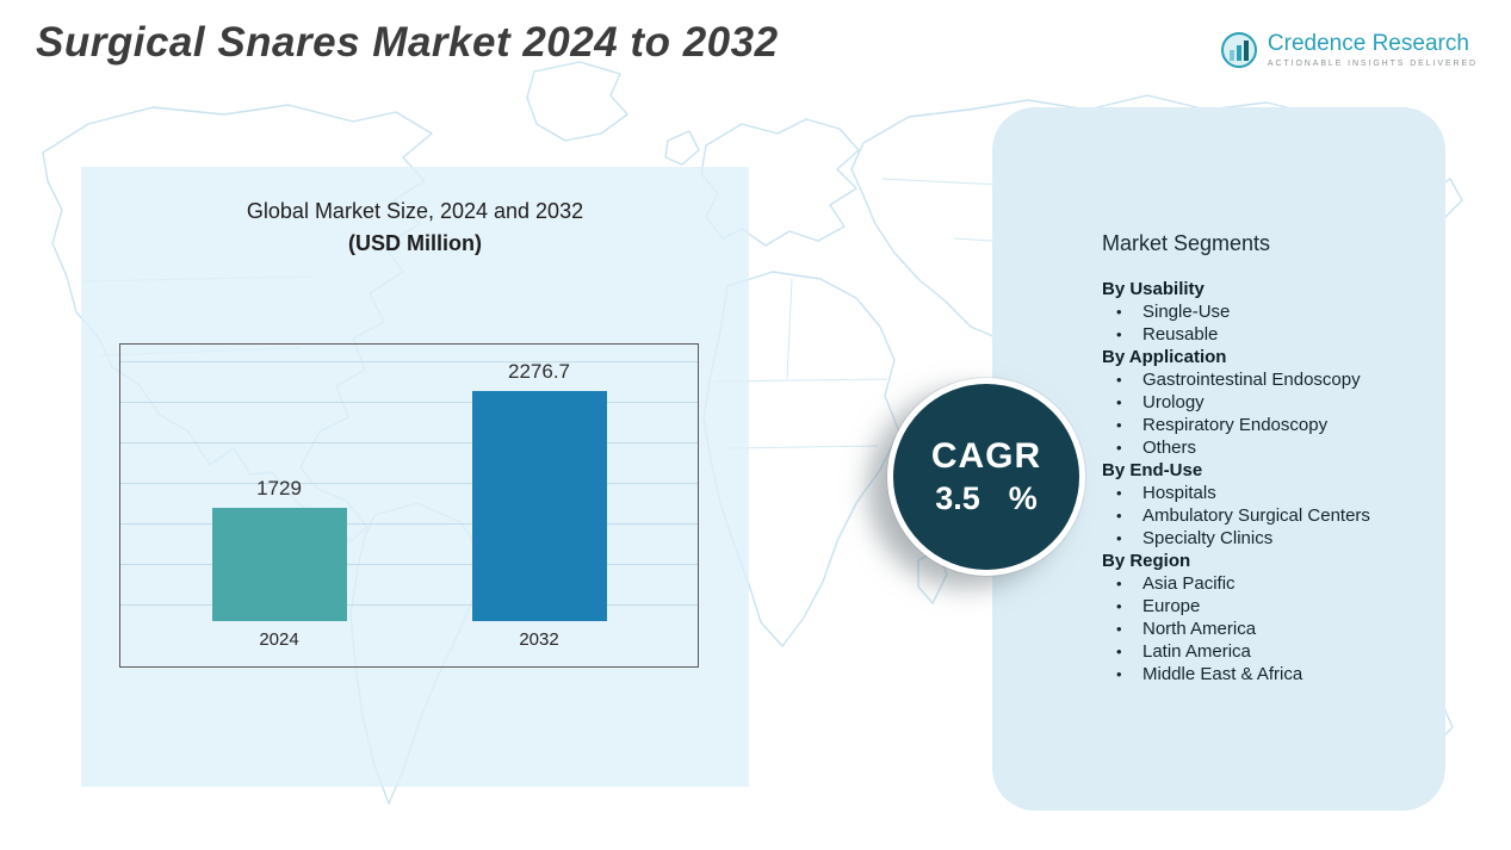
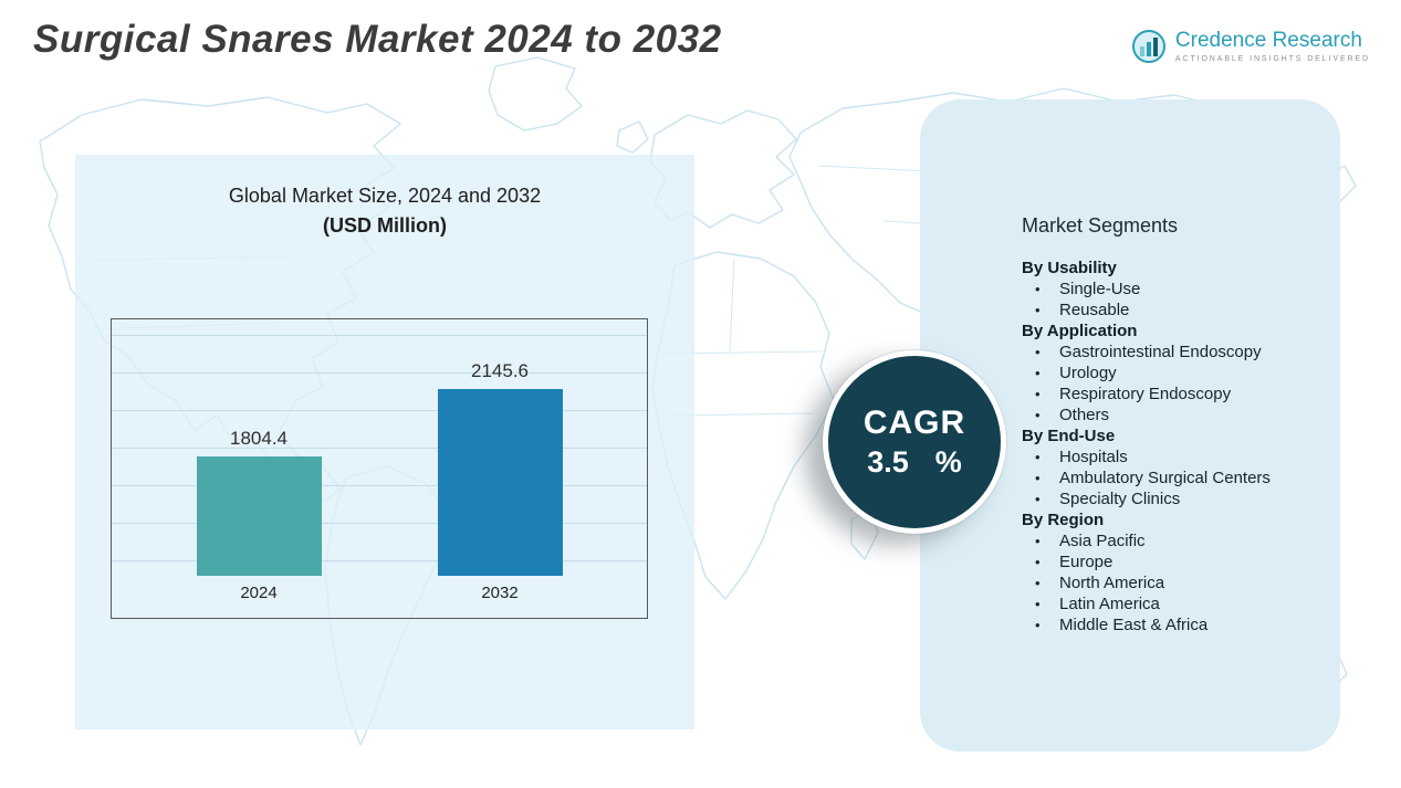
2024: 1729 -> 1804.4
2032: 2276.7 -> 2145.6
